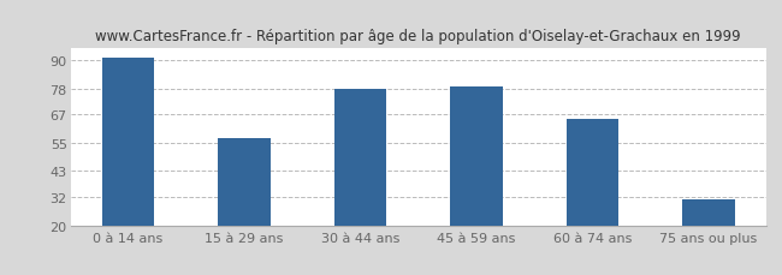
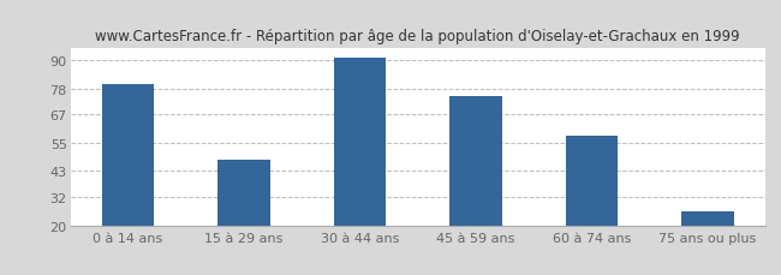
0 à 14 ans: 91 -> 80
15 à 29 ans: 57 -> 48
30 à 44 ans: 78 -> 91
45 à 59 ans: 79 -> 75
60 à 74 ans: 65 -> 58
75 ans ou plus: 31 -> 26
